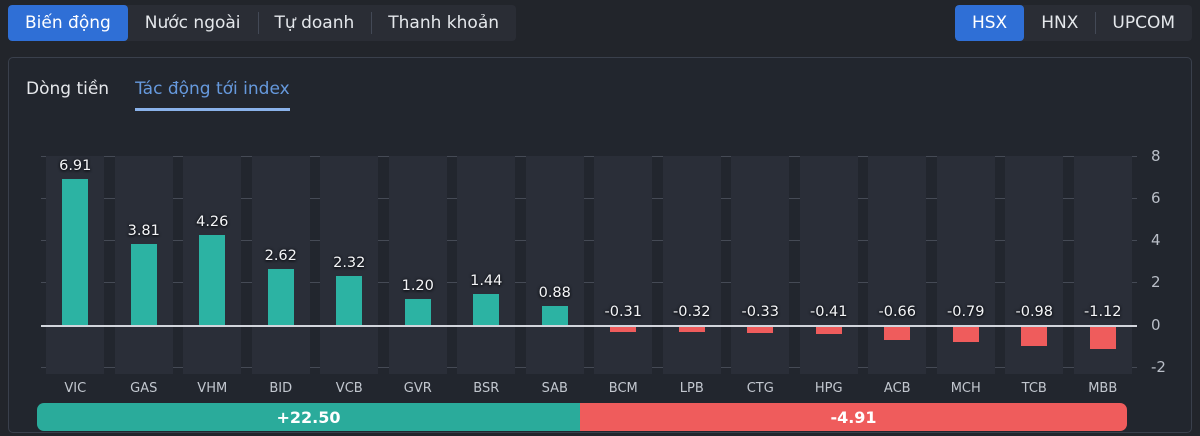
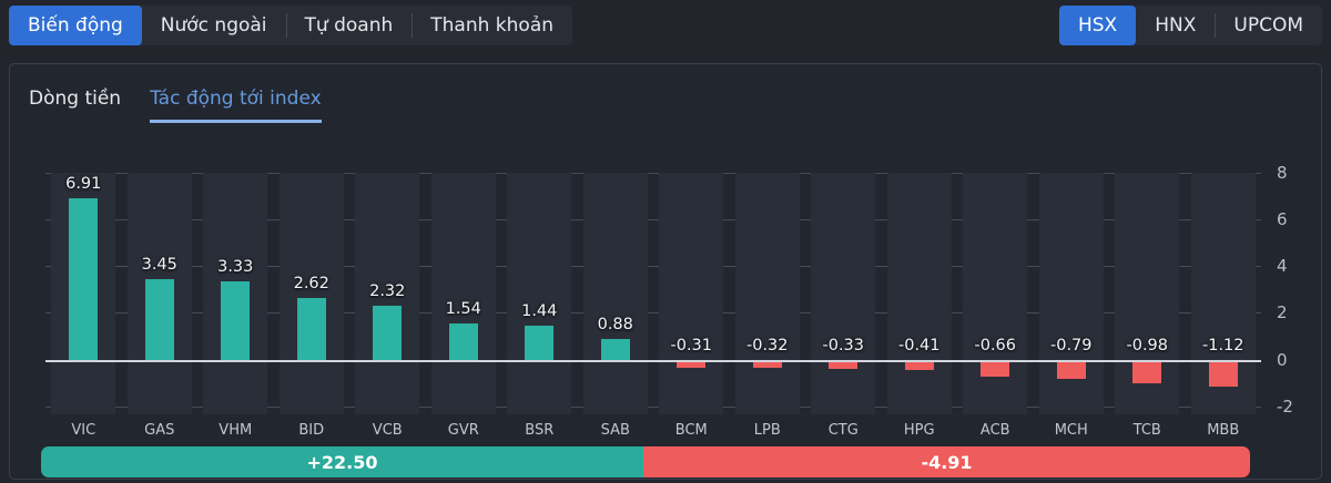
GAS: 3.81 -> 3.45
VHM: 4.26 -> 3.33
GVR: 1.20 -> 1.54
